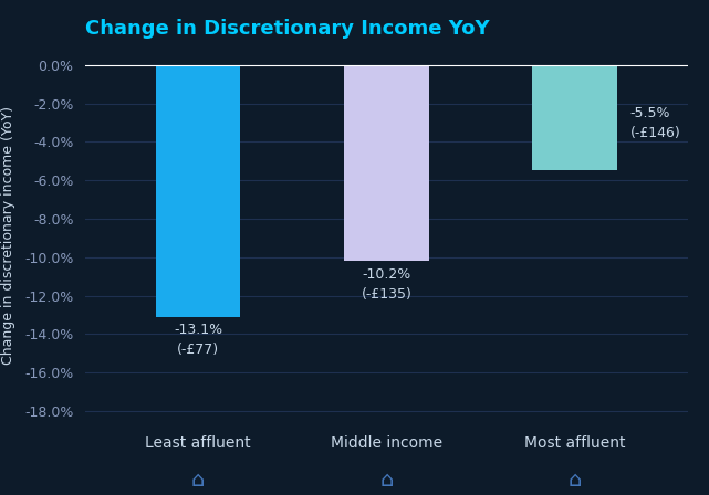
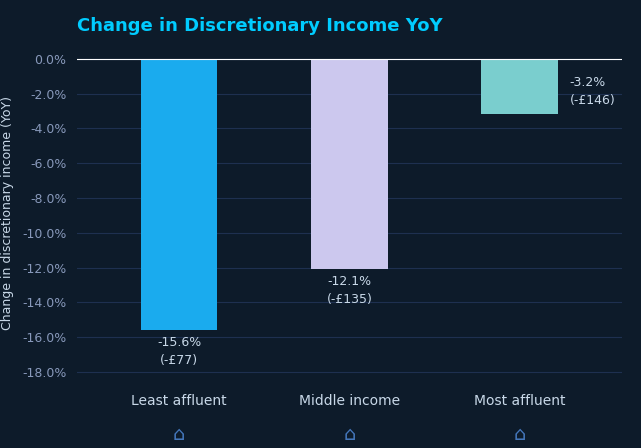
Least affluent: -13.1% -> -15.6%
Middle income: -10.2% -> -12.1%
Most affluent: -5.5% -> -3.2%
